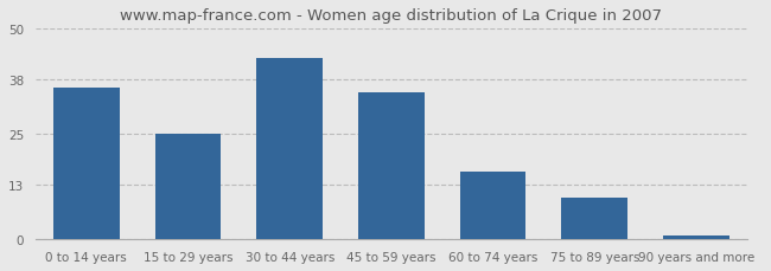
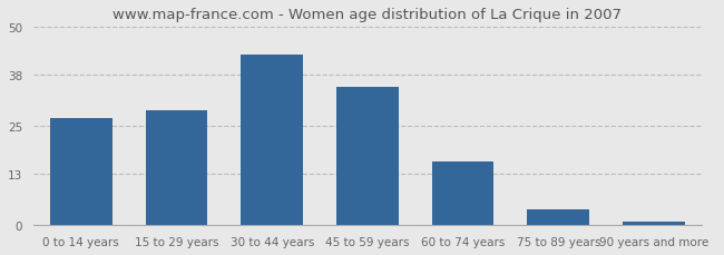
0 to 14 years: 36 -> 27
15 to 29 years: 25 -> 29
75 to 89 years: 10 -> 4
